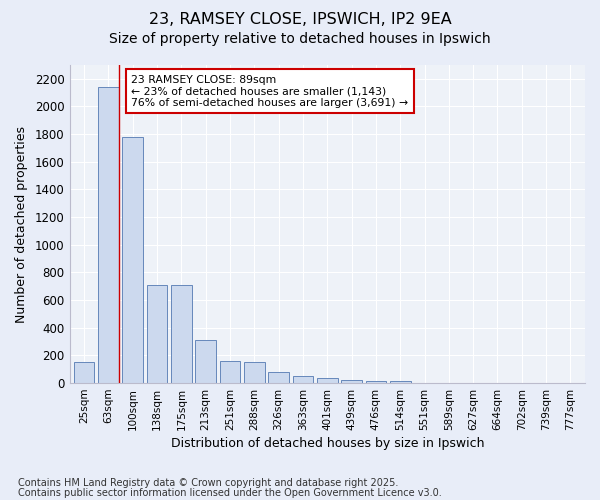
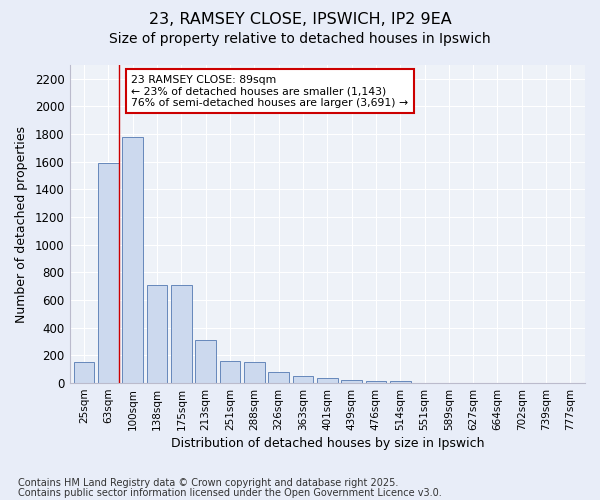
63sqm: 2140 -> 1590
